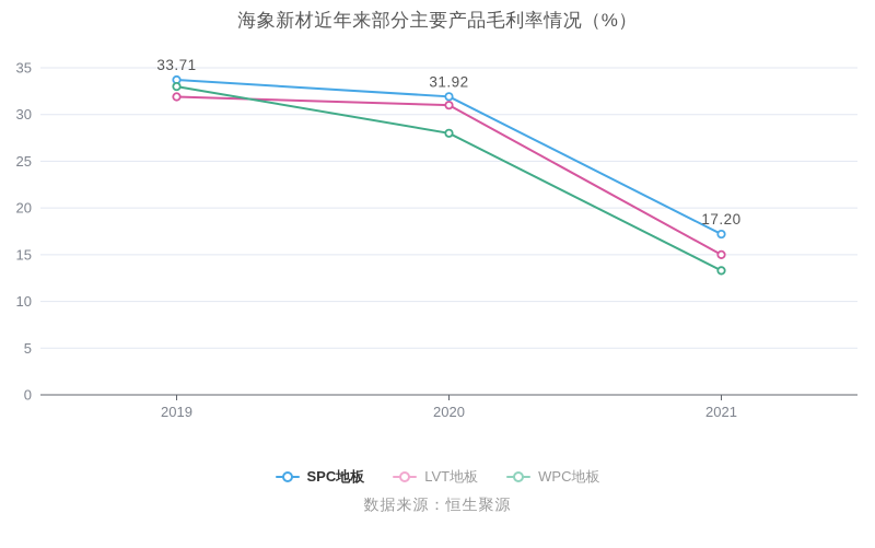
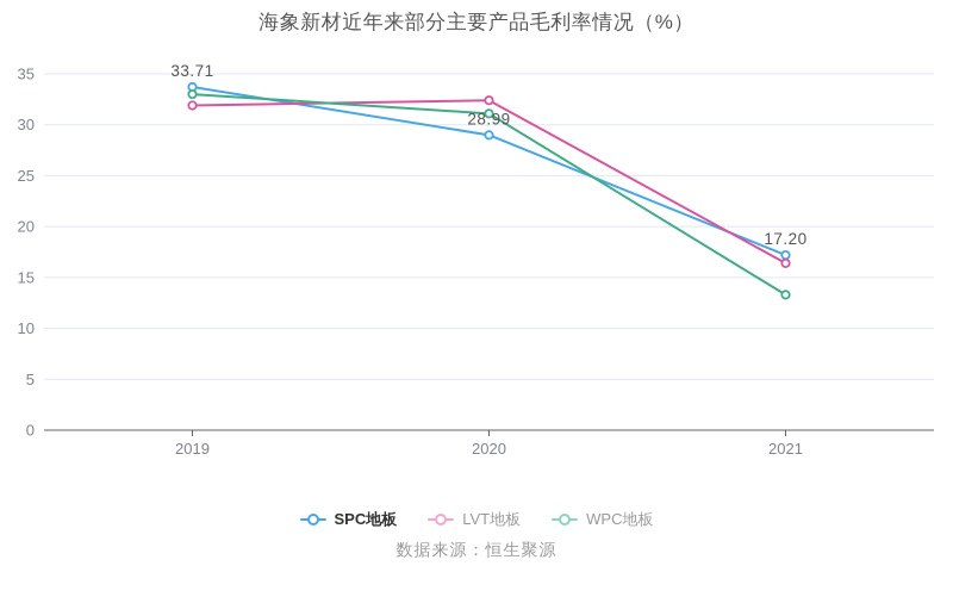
SPC地板/2020: 31.92 -> 28.99
LVT地板/2020: 31 -> 32
WPC地板/2020: 28 -> 31
LVT地板/2021: 15 -> 16
